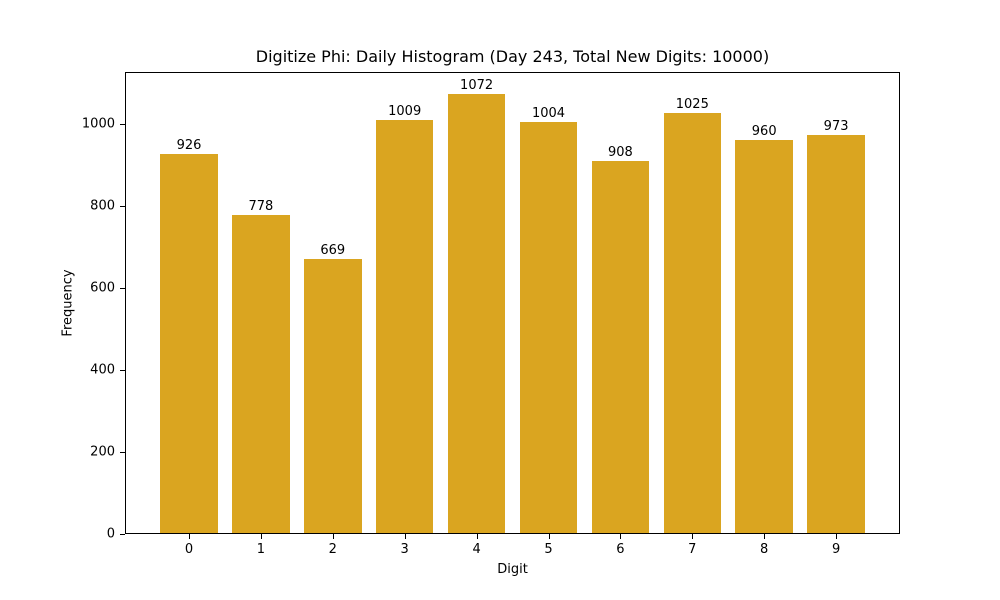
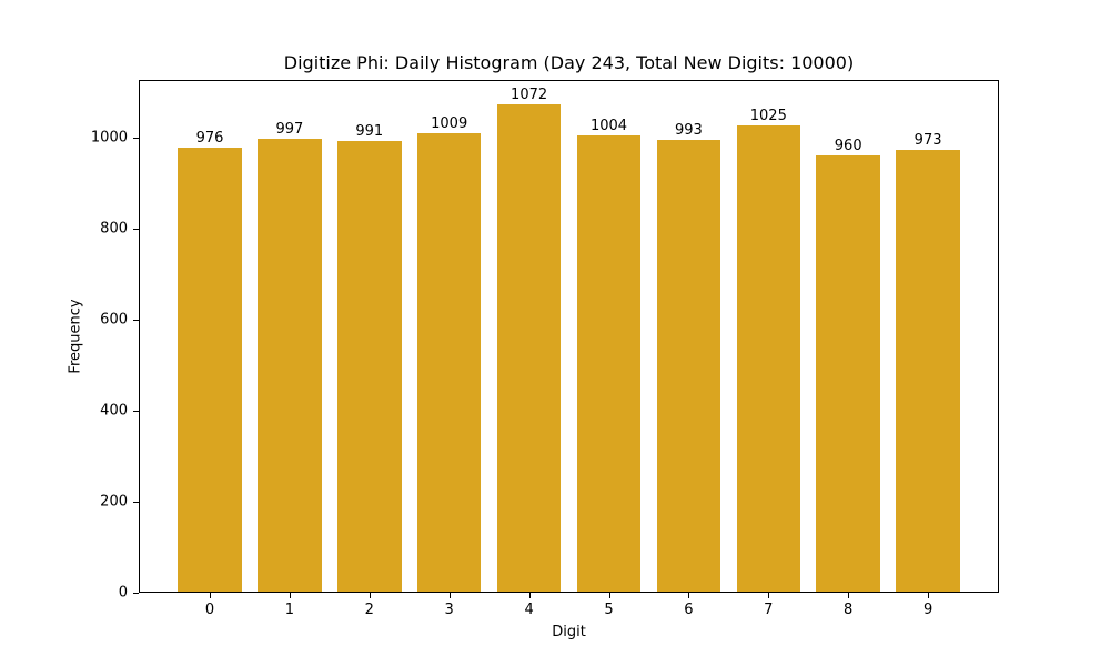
0: 926 -> 976
1: 778 -> 997
2: 669 -> 991
6: 908 -> 993
